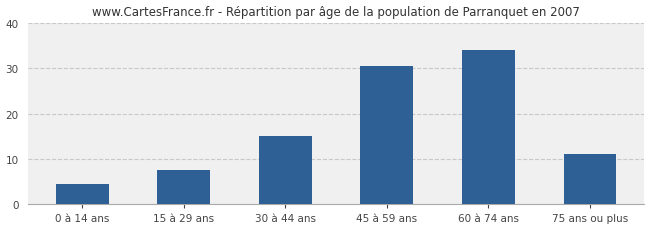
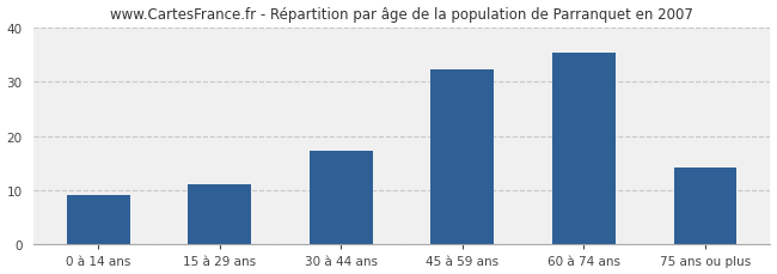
0 à 14 ans: 4.5 -> 9.2
15 à 29 ans: 7.5 -> 11.2
30 à 44 ans: 15.0 -> 17.2
45 à 59 ans: 30.5 -> 32.2
60 à 74 ans: 34.0 -> 35.3
75 ans ou plus: 11.0 -> 14.3
